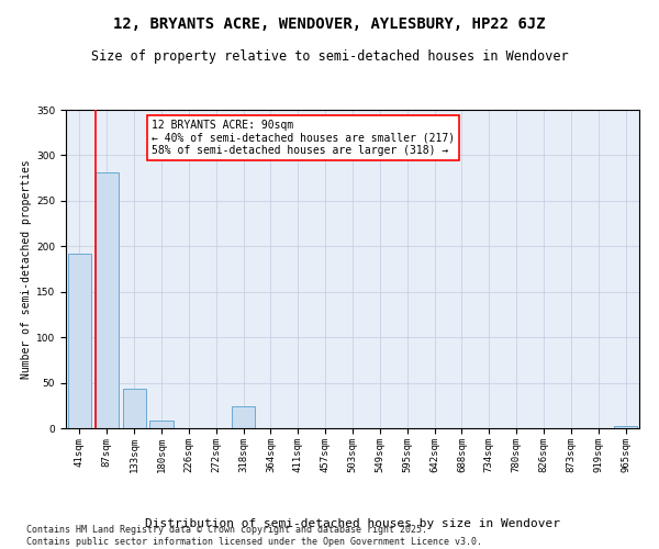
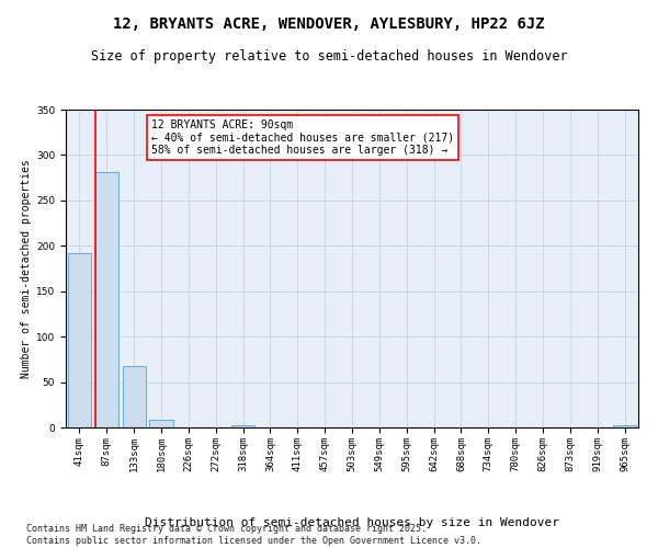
133sqm: 44 -> 68
318sqm: 24 -> 2
